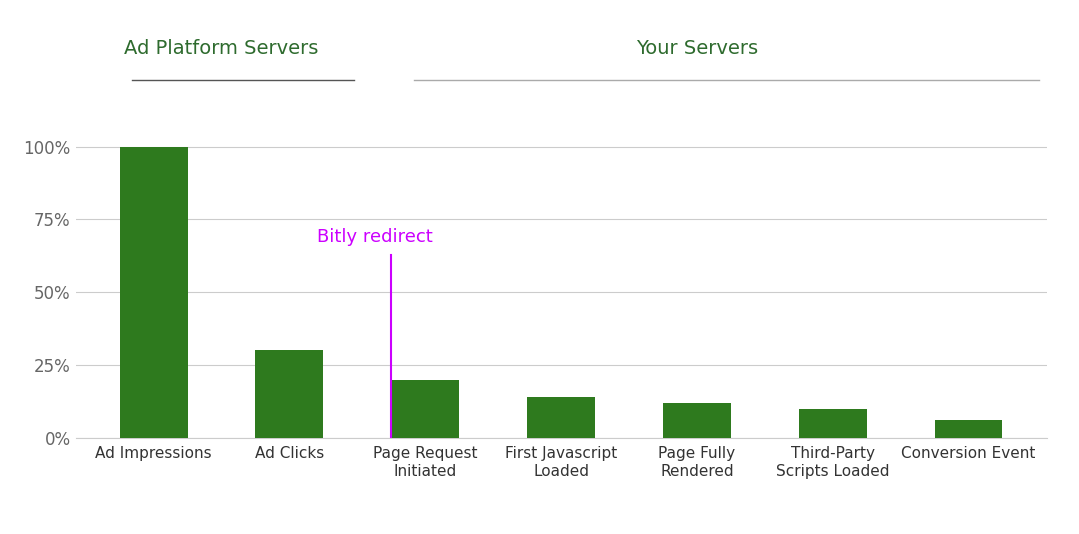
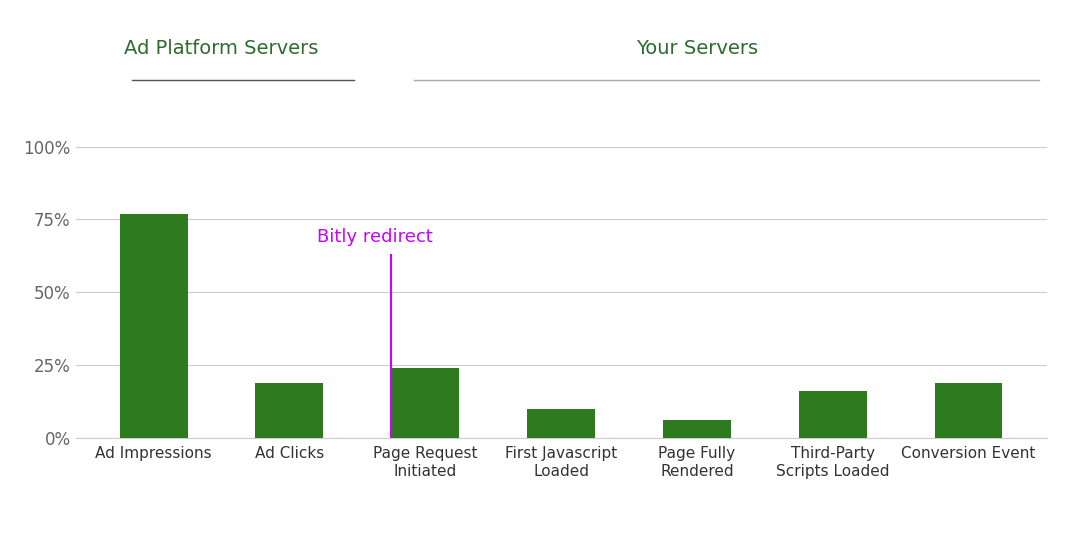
Ad Impressions: 100% -> 77%
Ad Clicks: 30% -> 19%
Page Request Initiated: 20% -> 24%
First Javascript Loaded: 14% -> 10%
Page Fully Rendered: 12% -> 6%
Third-Party Scripts Loaded: 10% -> 16%
Conversion Event: 6% -> 19%
